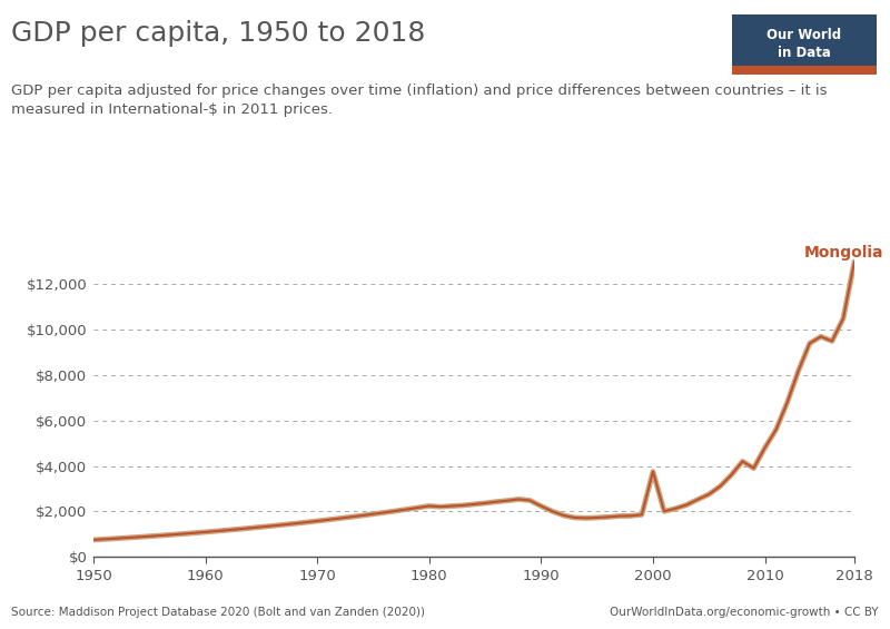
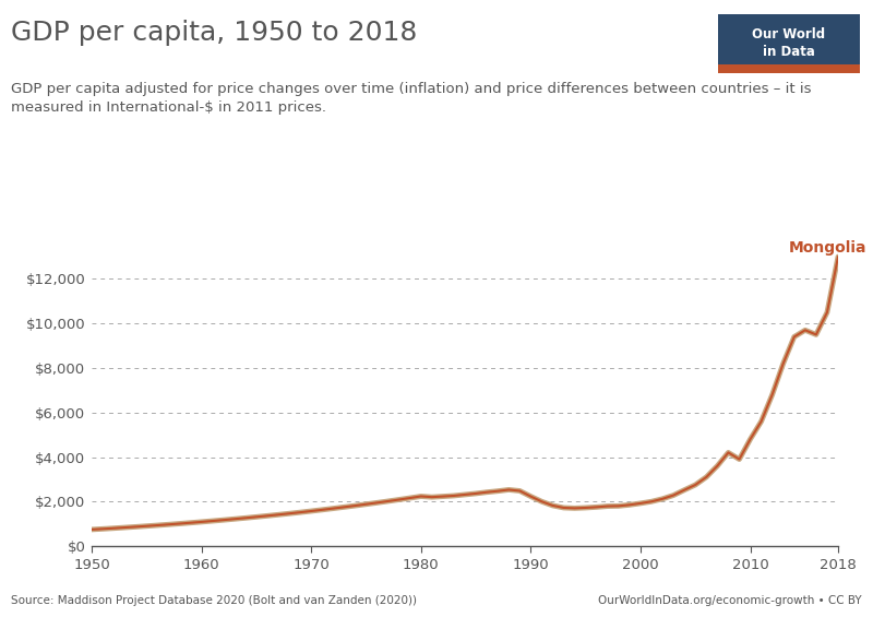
2000: $3,750 -> $1,920
